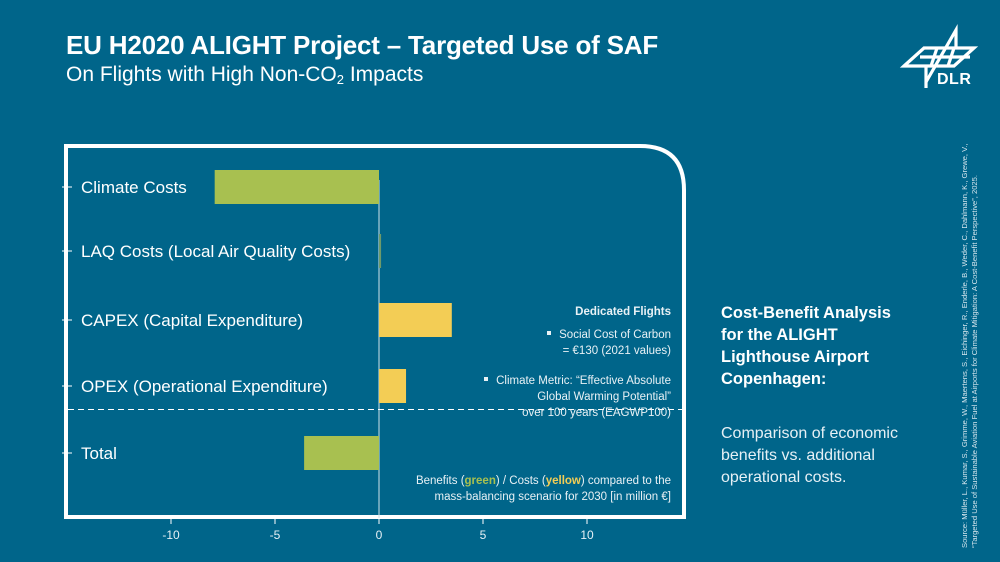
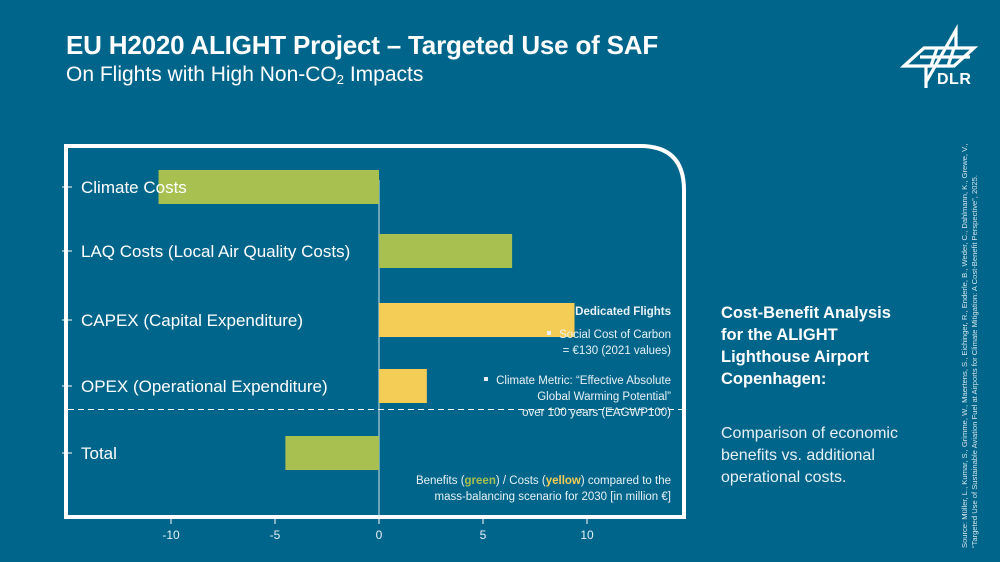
Climate Costs: -7.9 -> -10.6
LAQ Costs (Local Air Quality Costs): 0.1 -> 6.4
CAPEX (Capital Expenditure): 3.5 -> 9.4
OPEX (Operational Expenditure): 1.3 -> 2.3
Total: -3.6 -> -4.5
